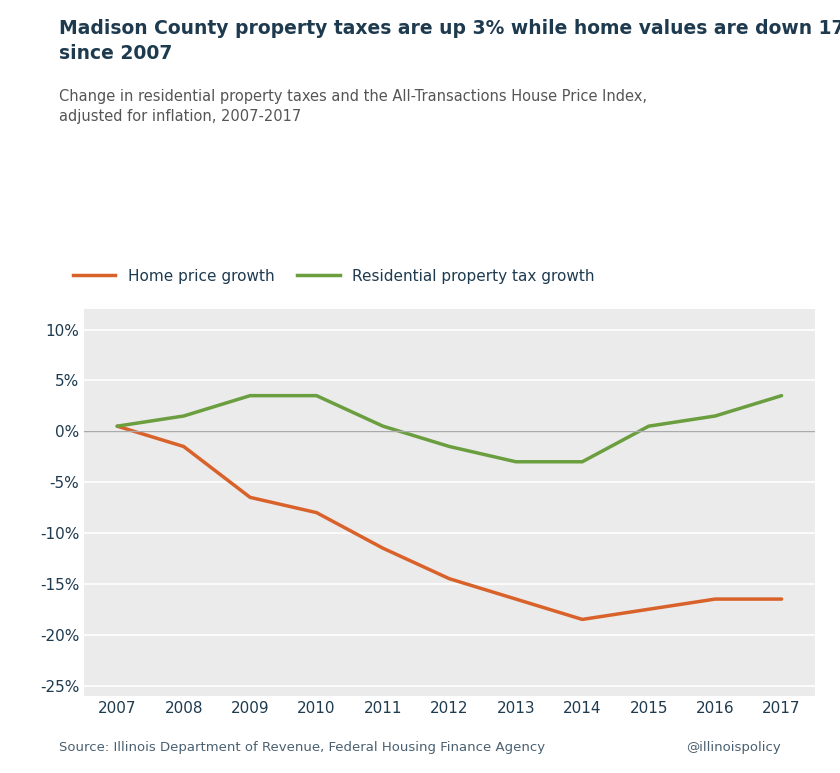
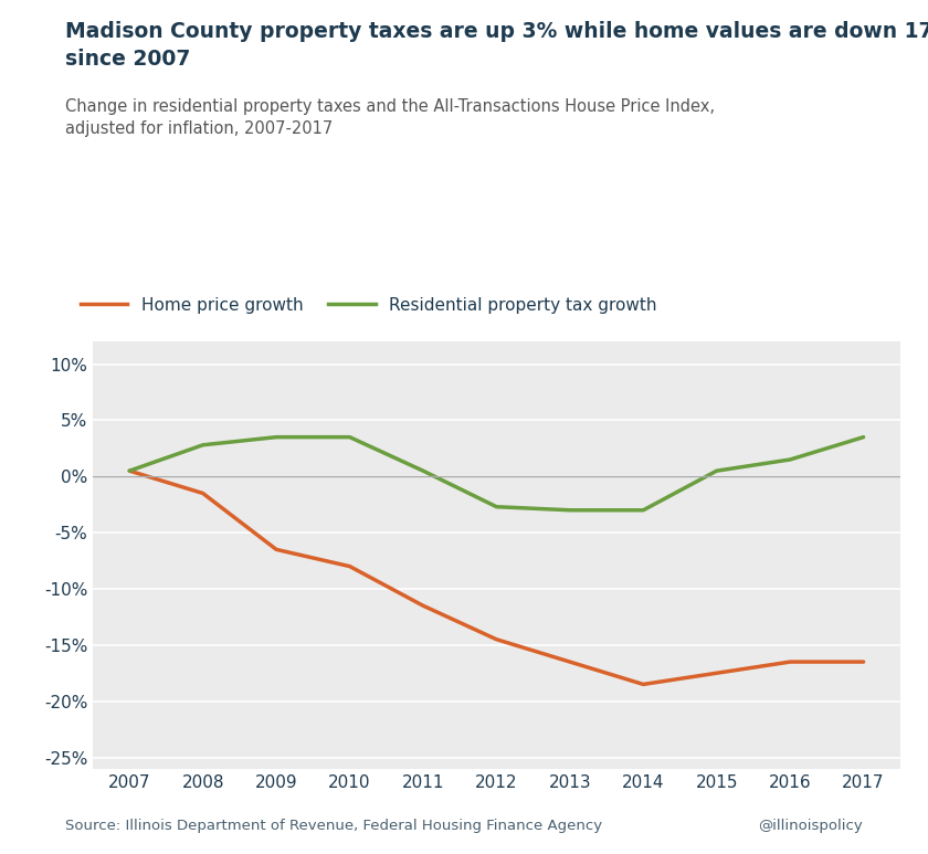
Residential property tax growth/2008: 1.5% -> 2.8%
Residential property tax growth/2012: -1.5% -> -2.7%
